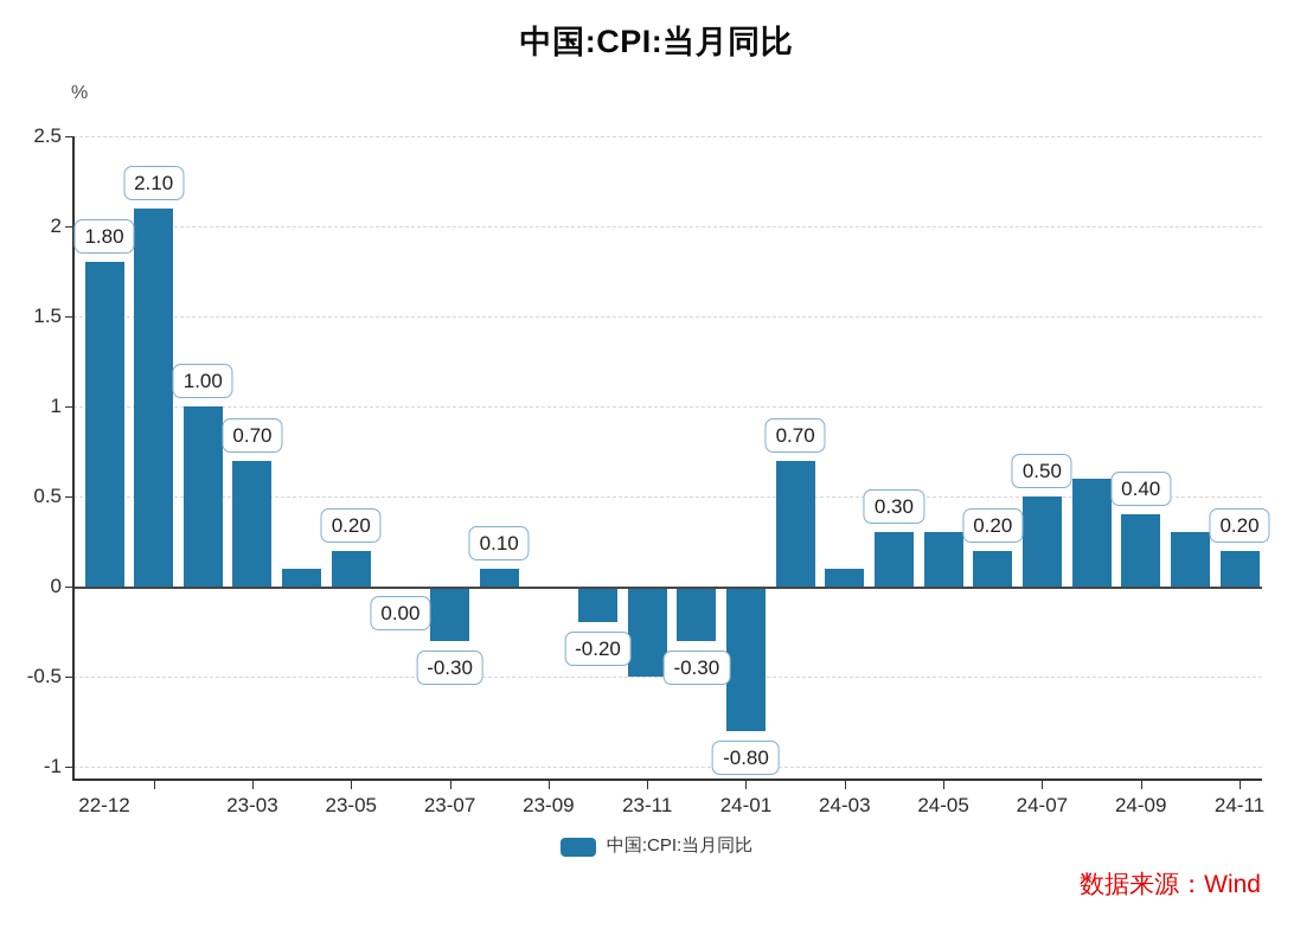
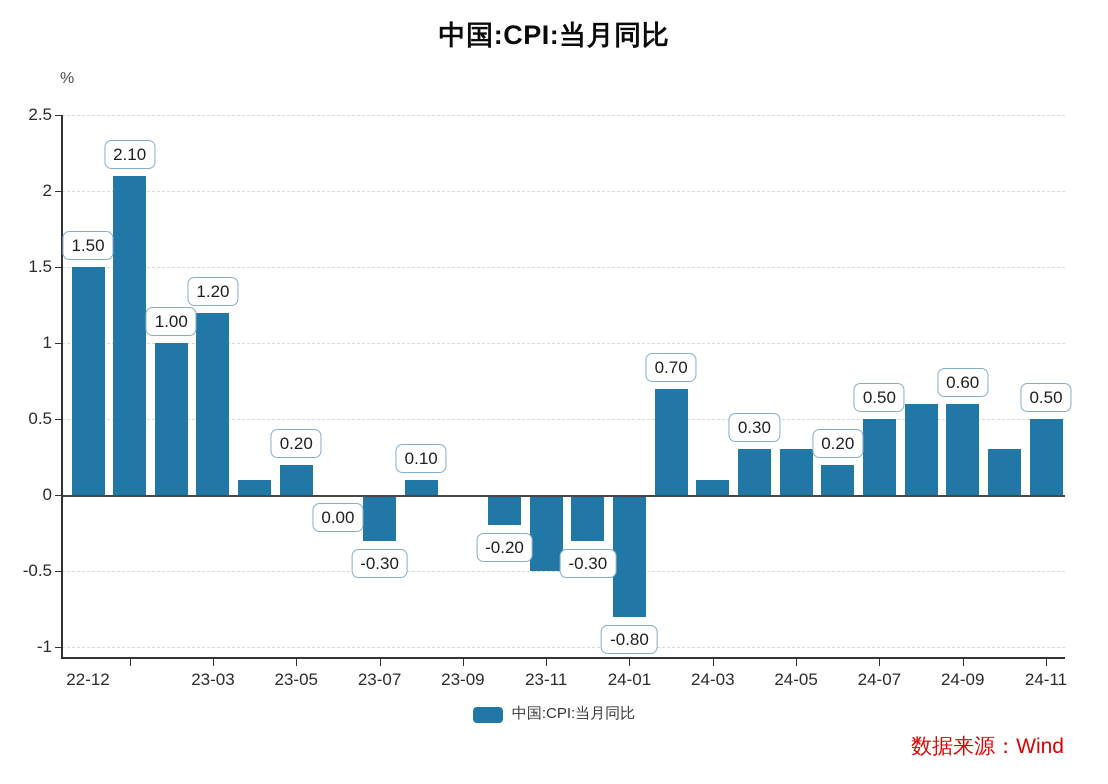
22-12: 1.80 -> 1.50
23-03: 0.70 -> 1.20
24-09: 0.40 -> 0.60
24-11: 0.20 -> 0.50
